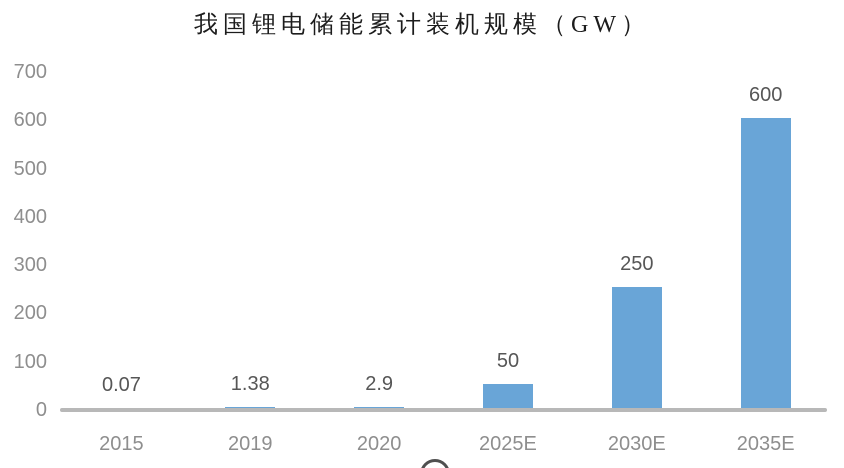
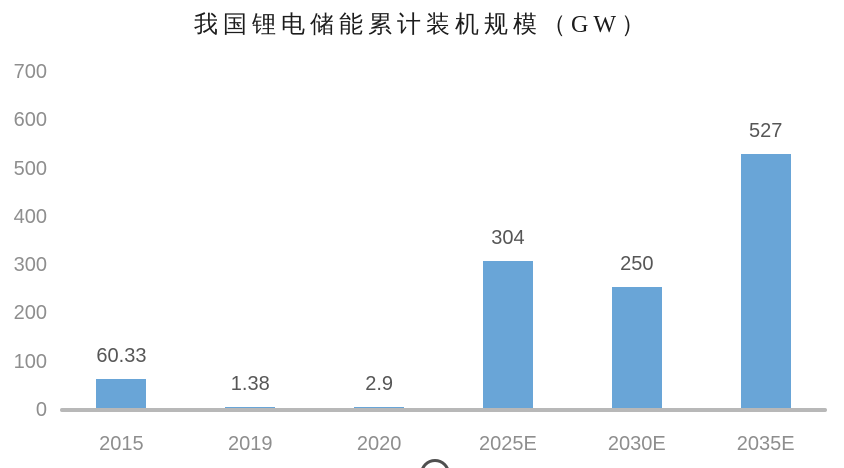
2015: 0.07 -> 60.33
2025E: 50 -> 304
2035E: 600 -> 527
